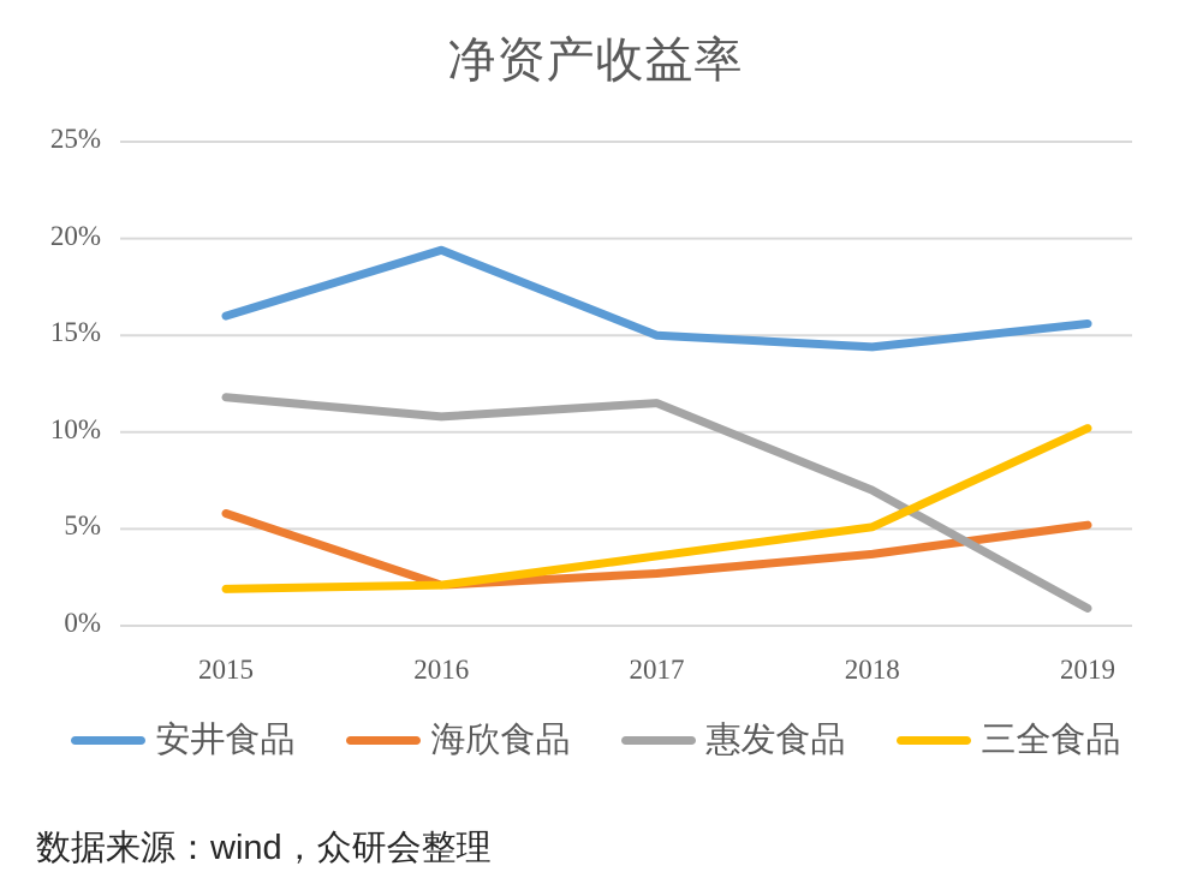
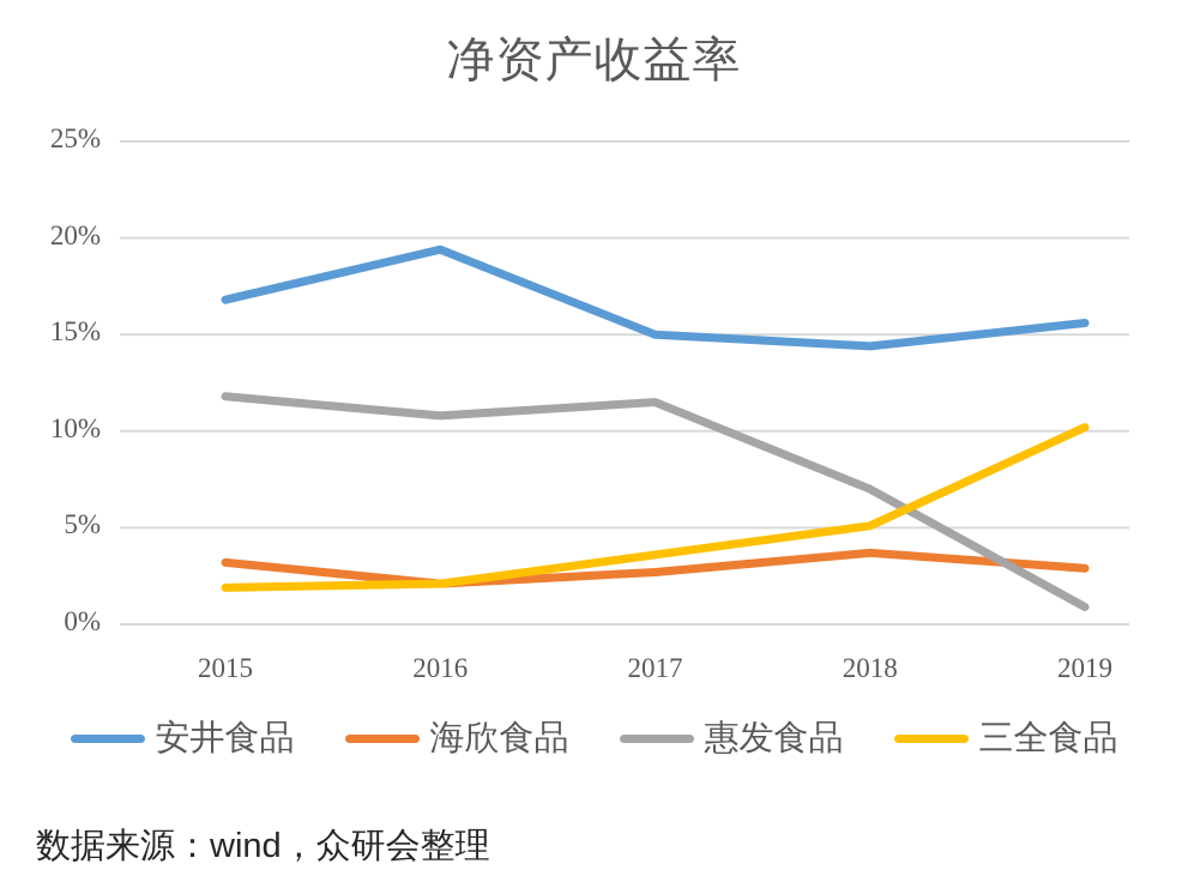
安井食品/2015: 16.0% -> 16.8%
海欣食品/2015: 5.8% -> 3.2%
海欣食品/2019: 5.2% -> 2.9%
